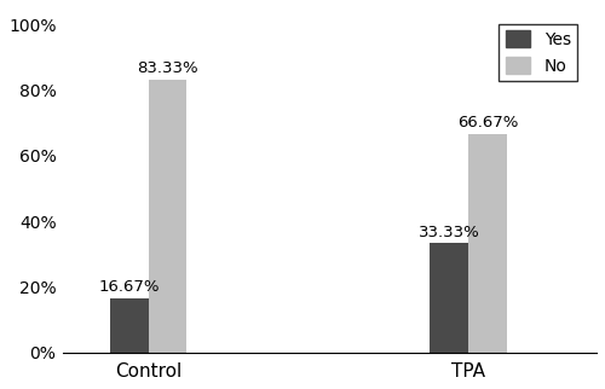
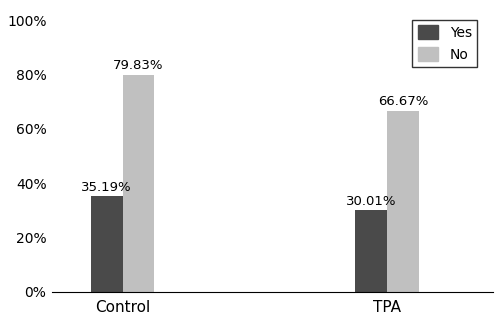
Yes/Control: 16.67% -> 35.19%
No/Control: 83.33% -> 79.83%
Yes/TPA: 33.33% -> 30.01%
